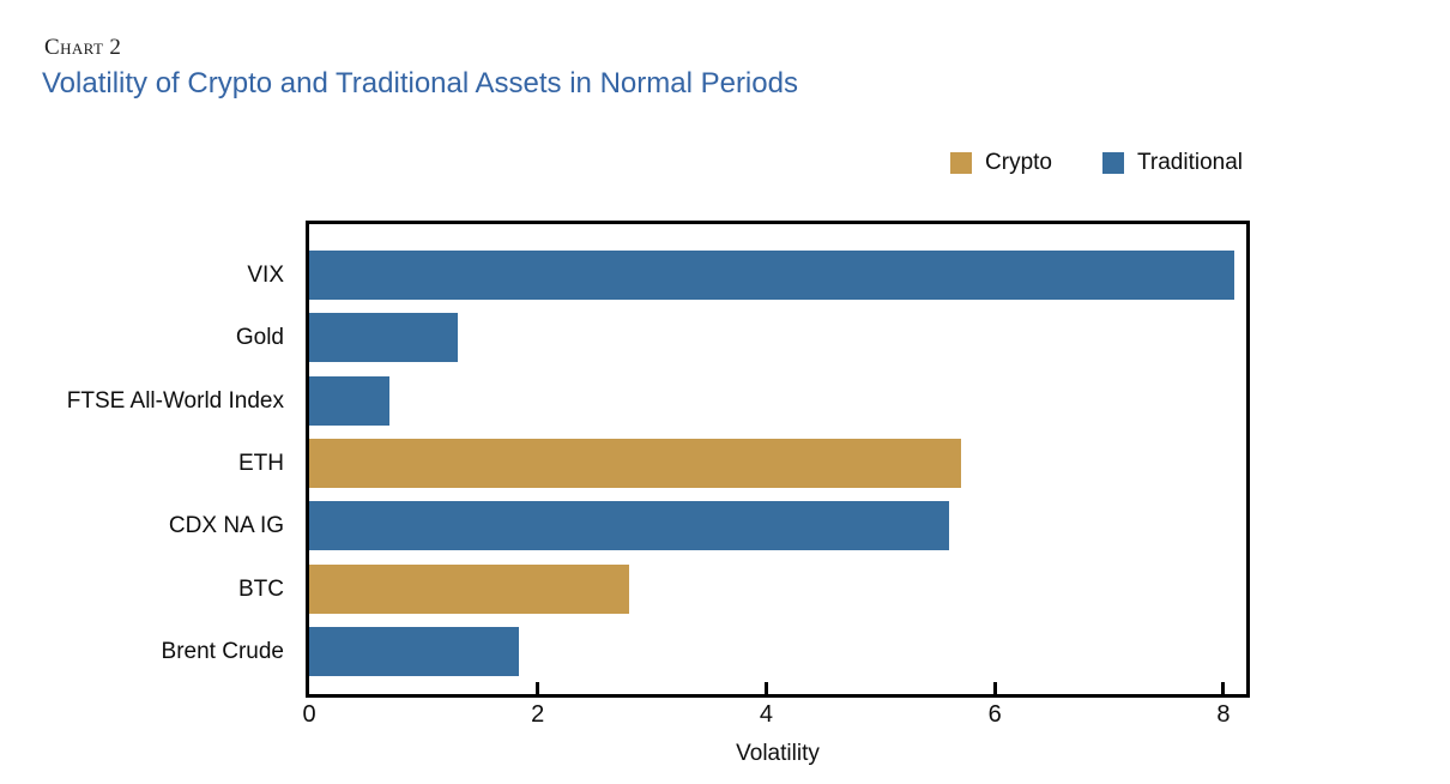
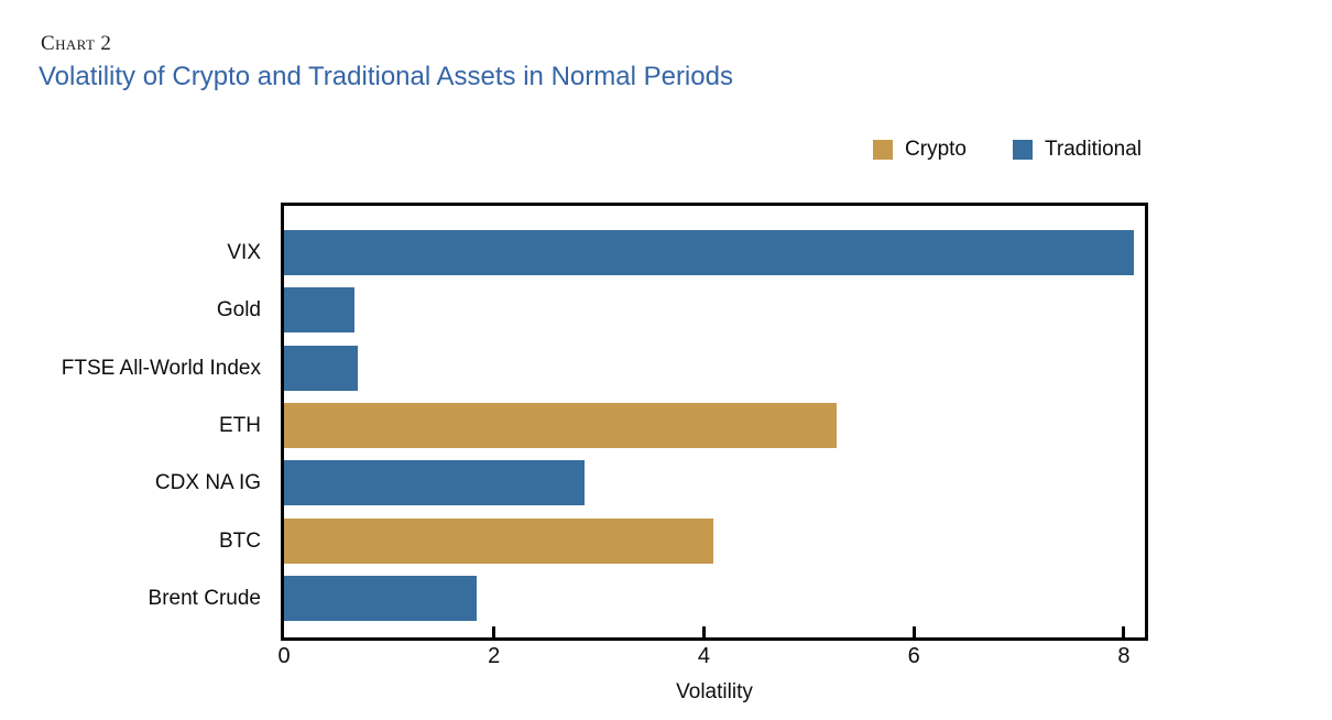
Gold: 1.3 -> 0.7
ETH: 5.7 -> 5.3
CDX NA IG: 5.6 -> 2.9
BTC: 2.8 -> 4.1
